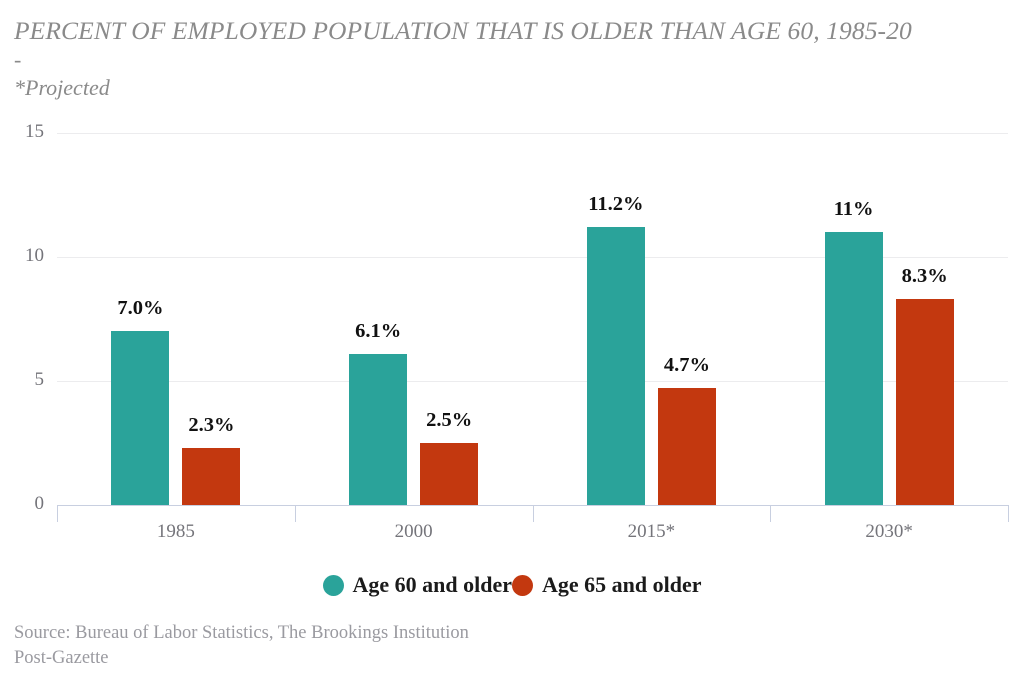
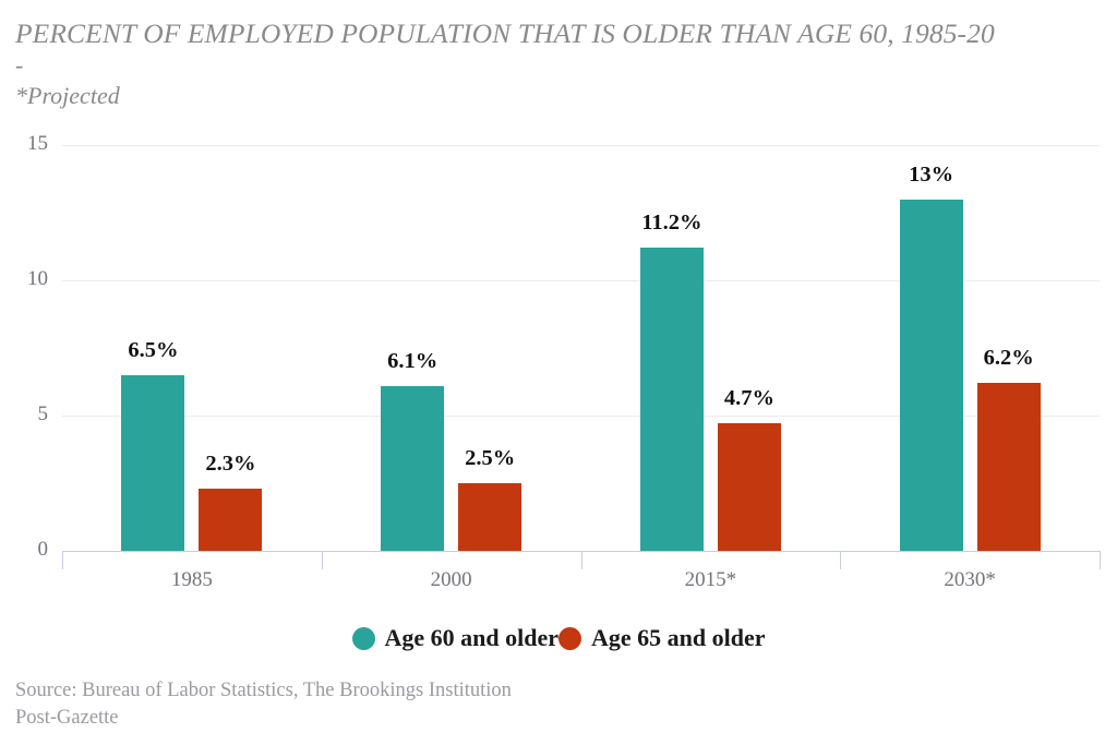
Age 60 and older/1985: 7.0% -> 6.5%
Age 60 and older/2030*: 11% -> 13%
Age 65 and older/2030*: 8.3% -> 6.2%
